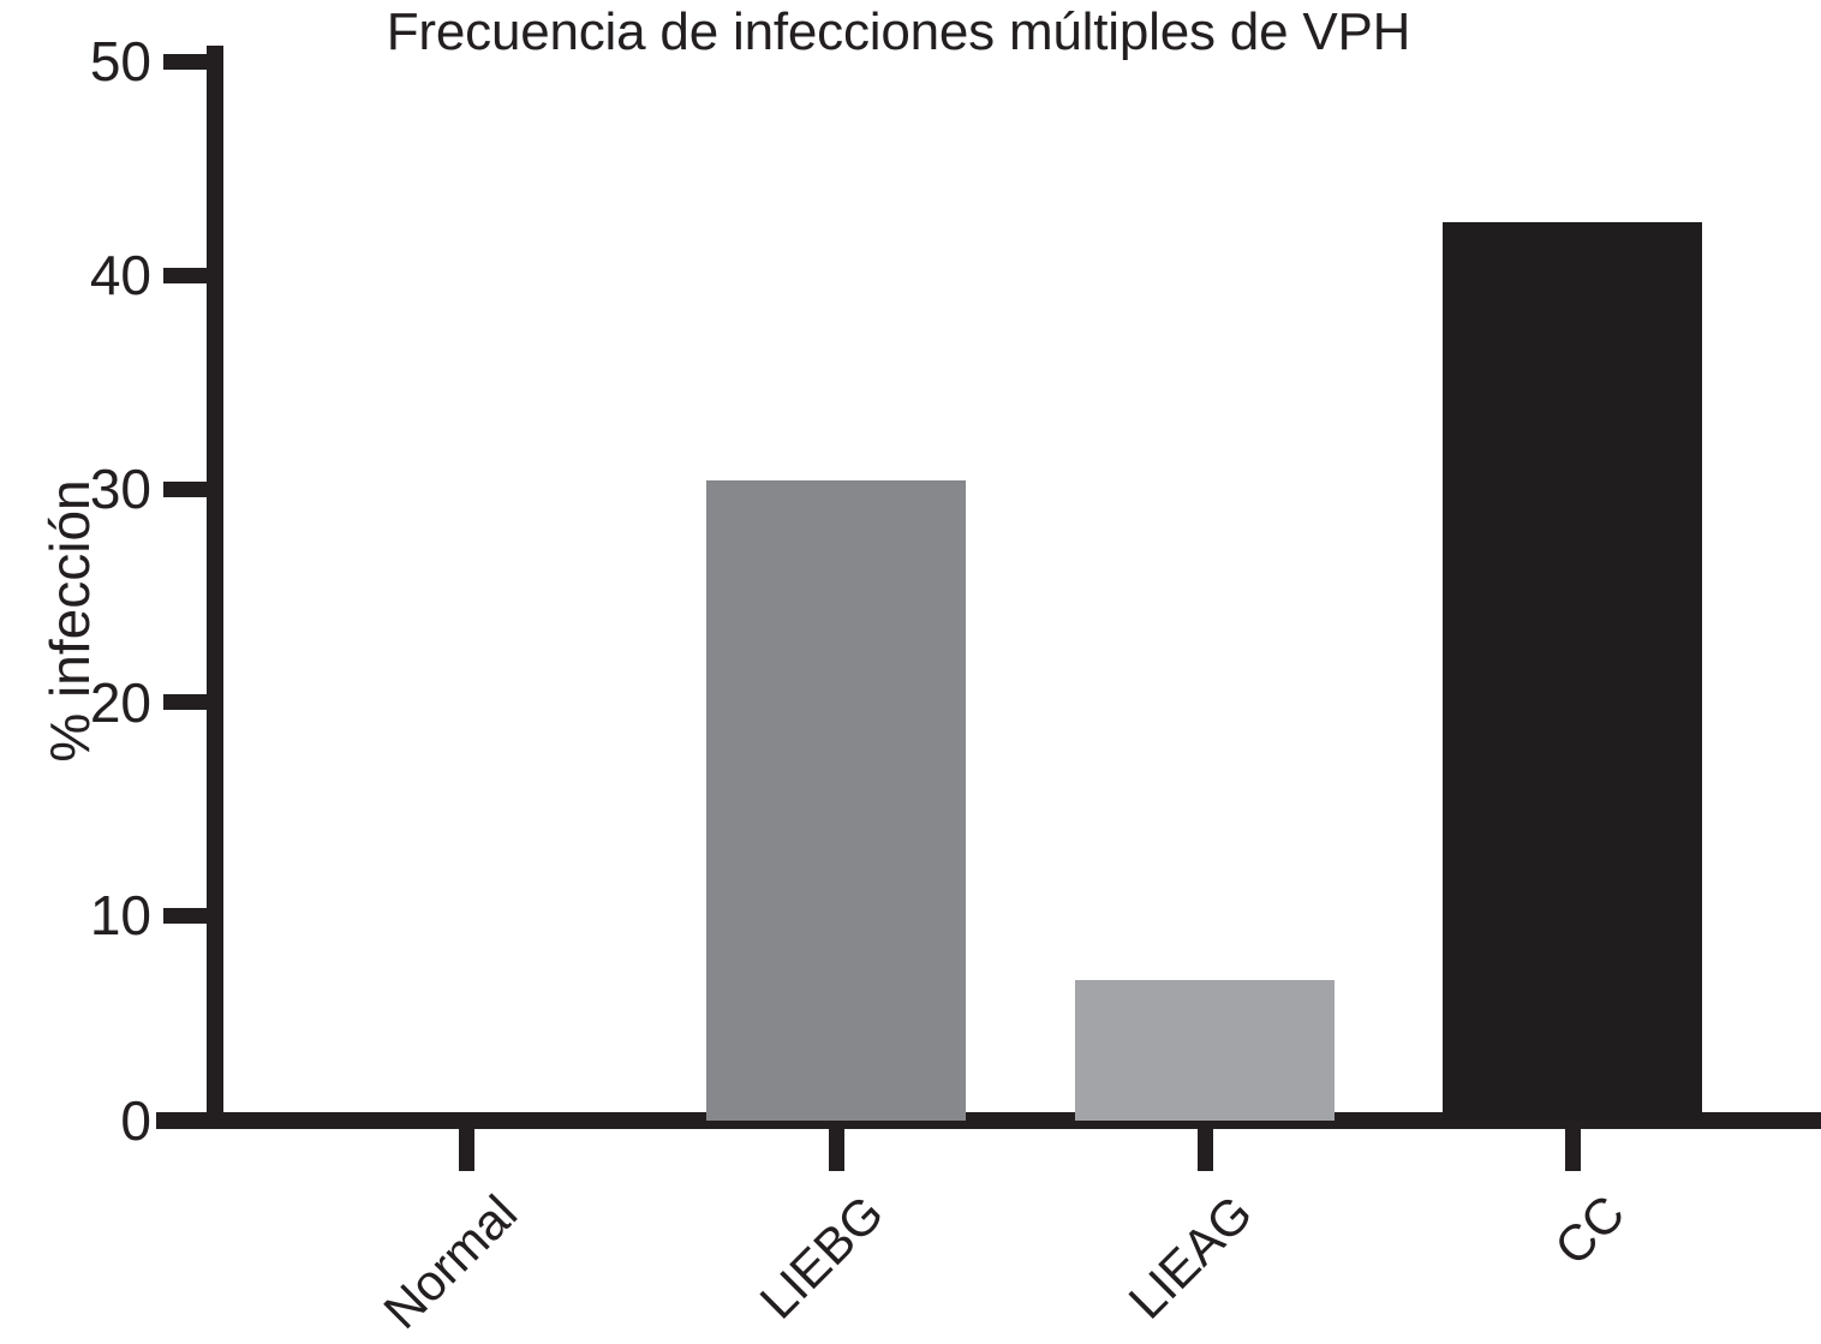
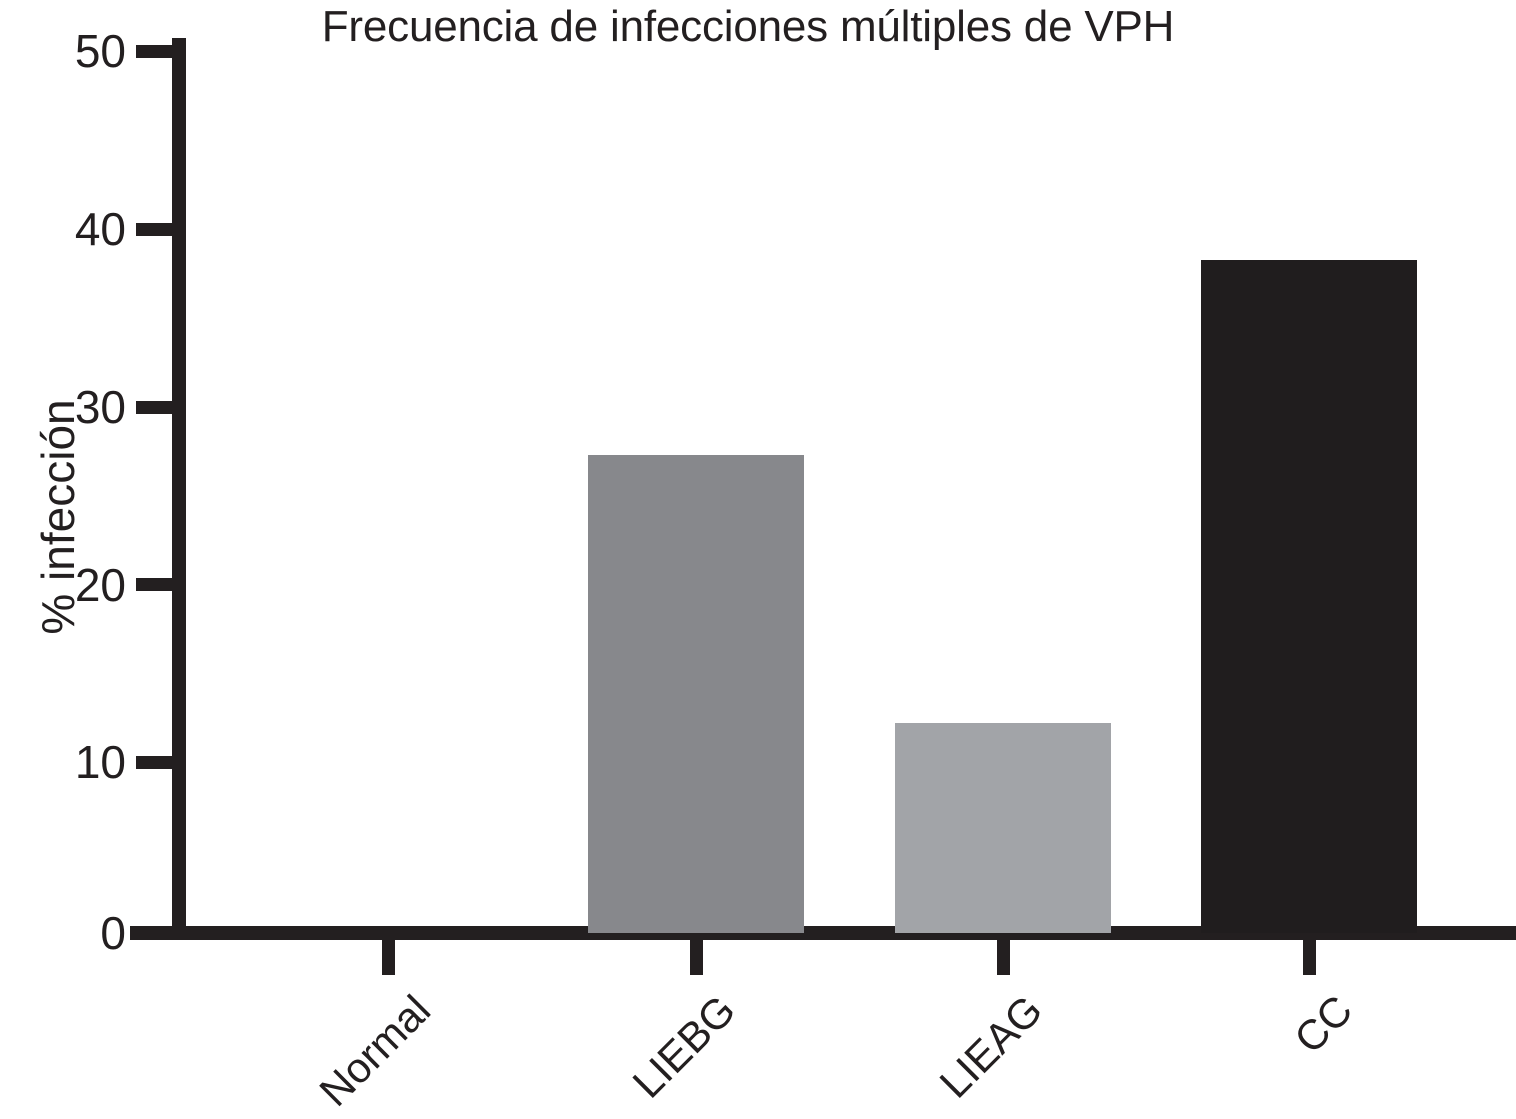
LIEBG: 30.0 -> 26.9
LIEAG: 6.6 -> 11.8
CC: 42.1 -> 37.9
